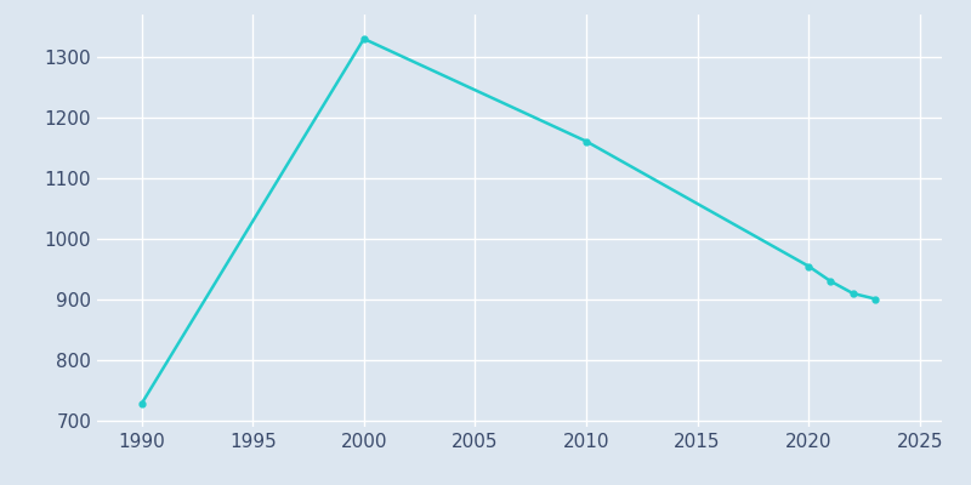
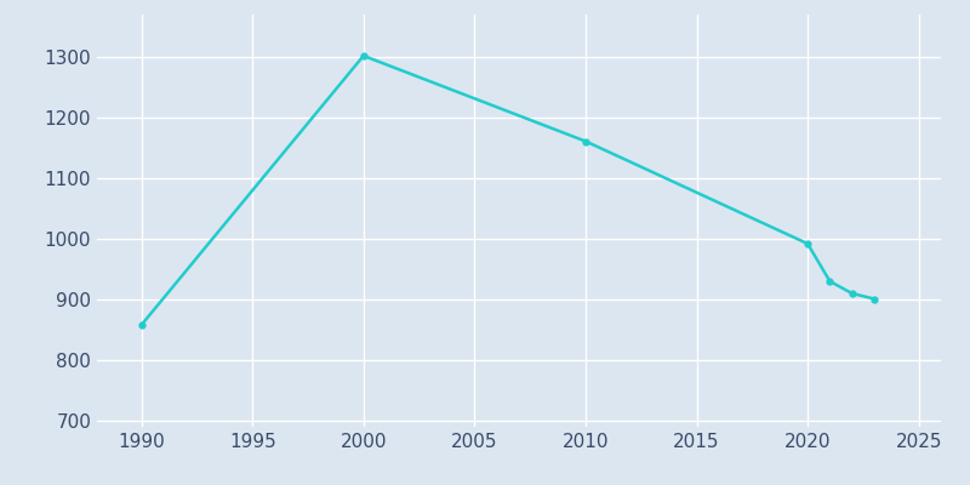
1990: 728 -> 858
2000: 1330 -> 1302
2020: 955 -> 992
